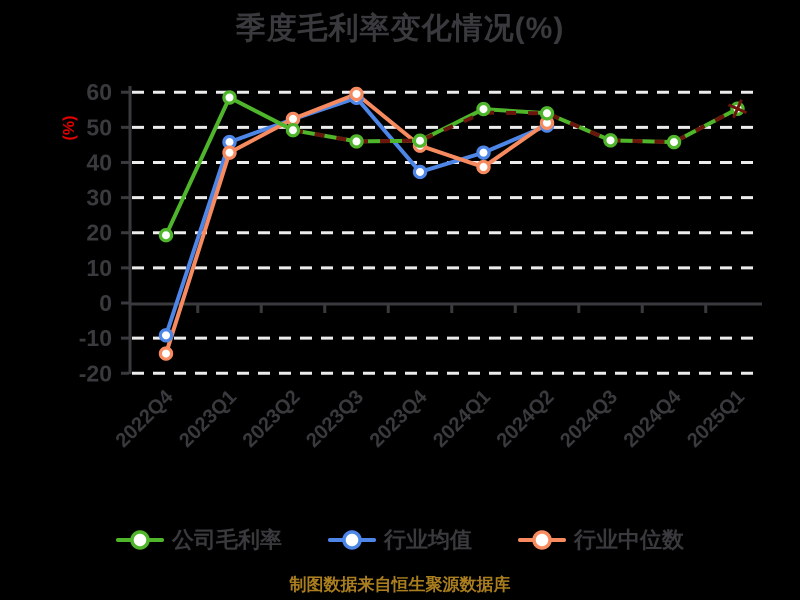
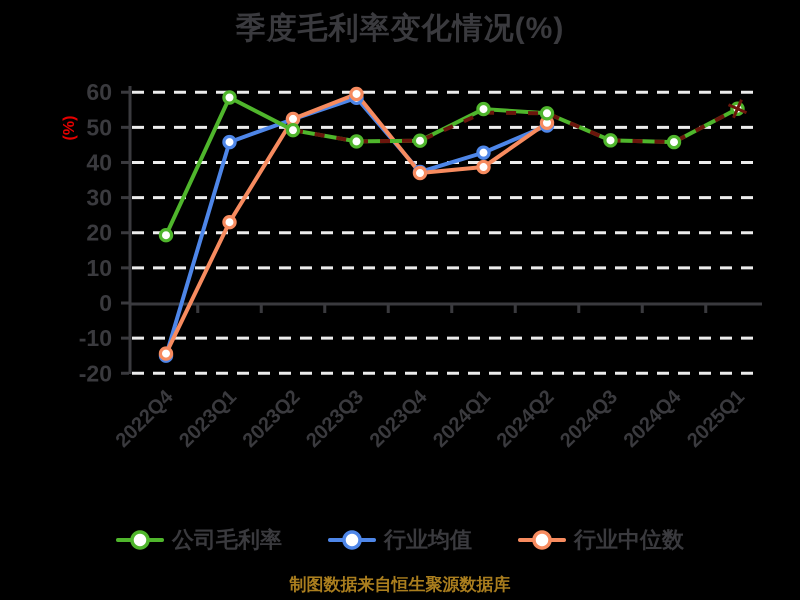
行业均值/2022Q4: -9 -> -15
行业中位数/2023Q1: 43 -> 23
行业中位数/2023Q4: 45 -> 37
